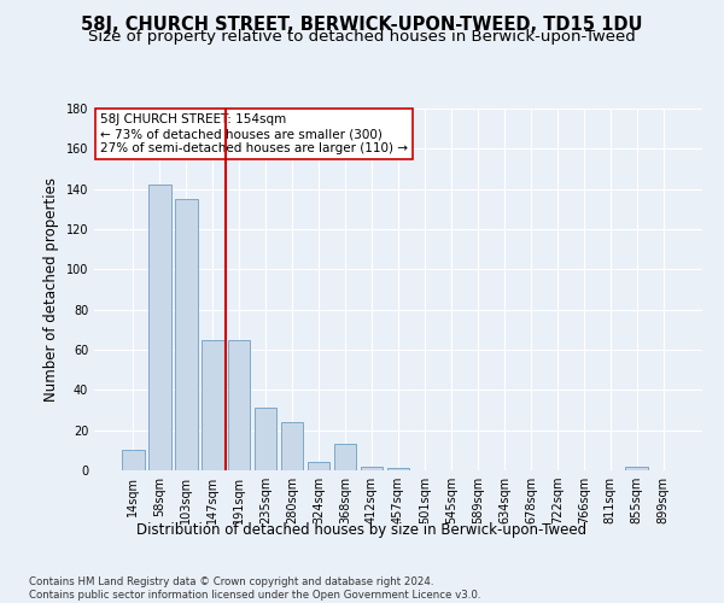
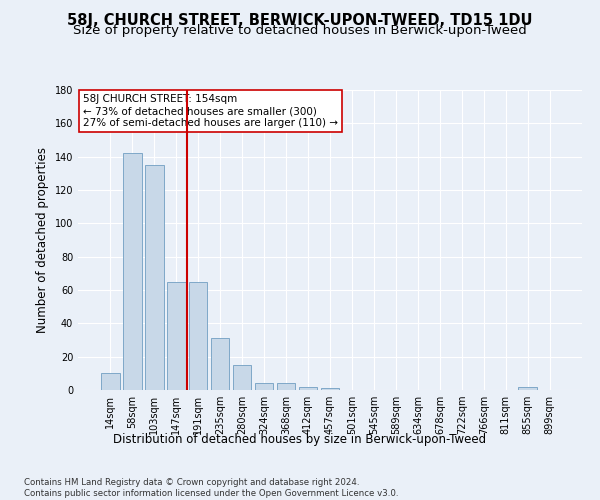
280sqm: 24 -> 15
368sqm: 13 -> 4
